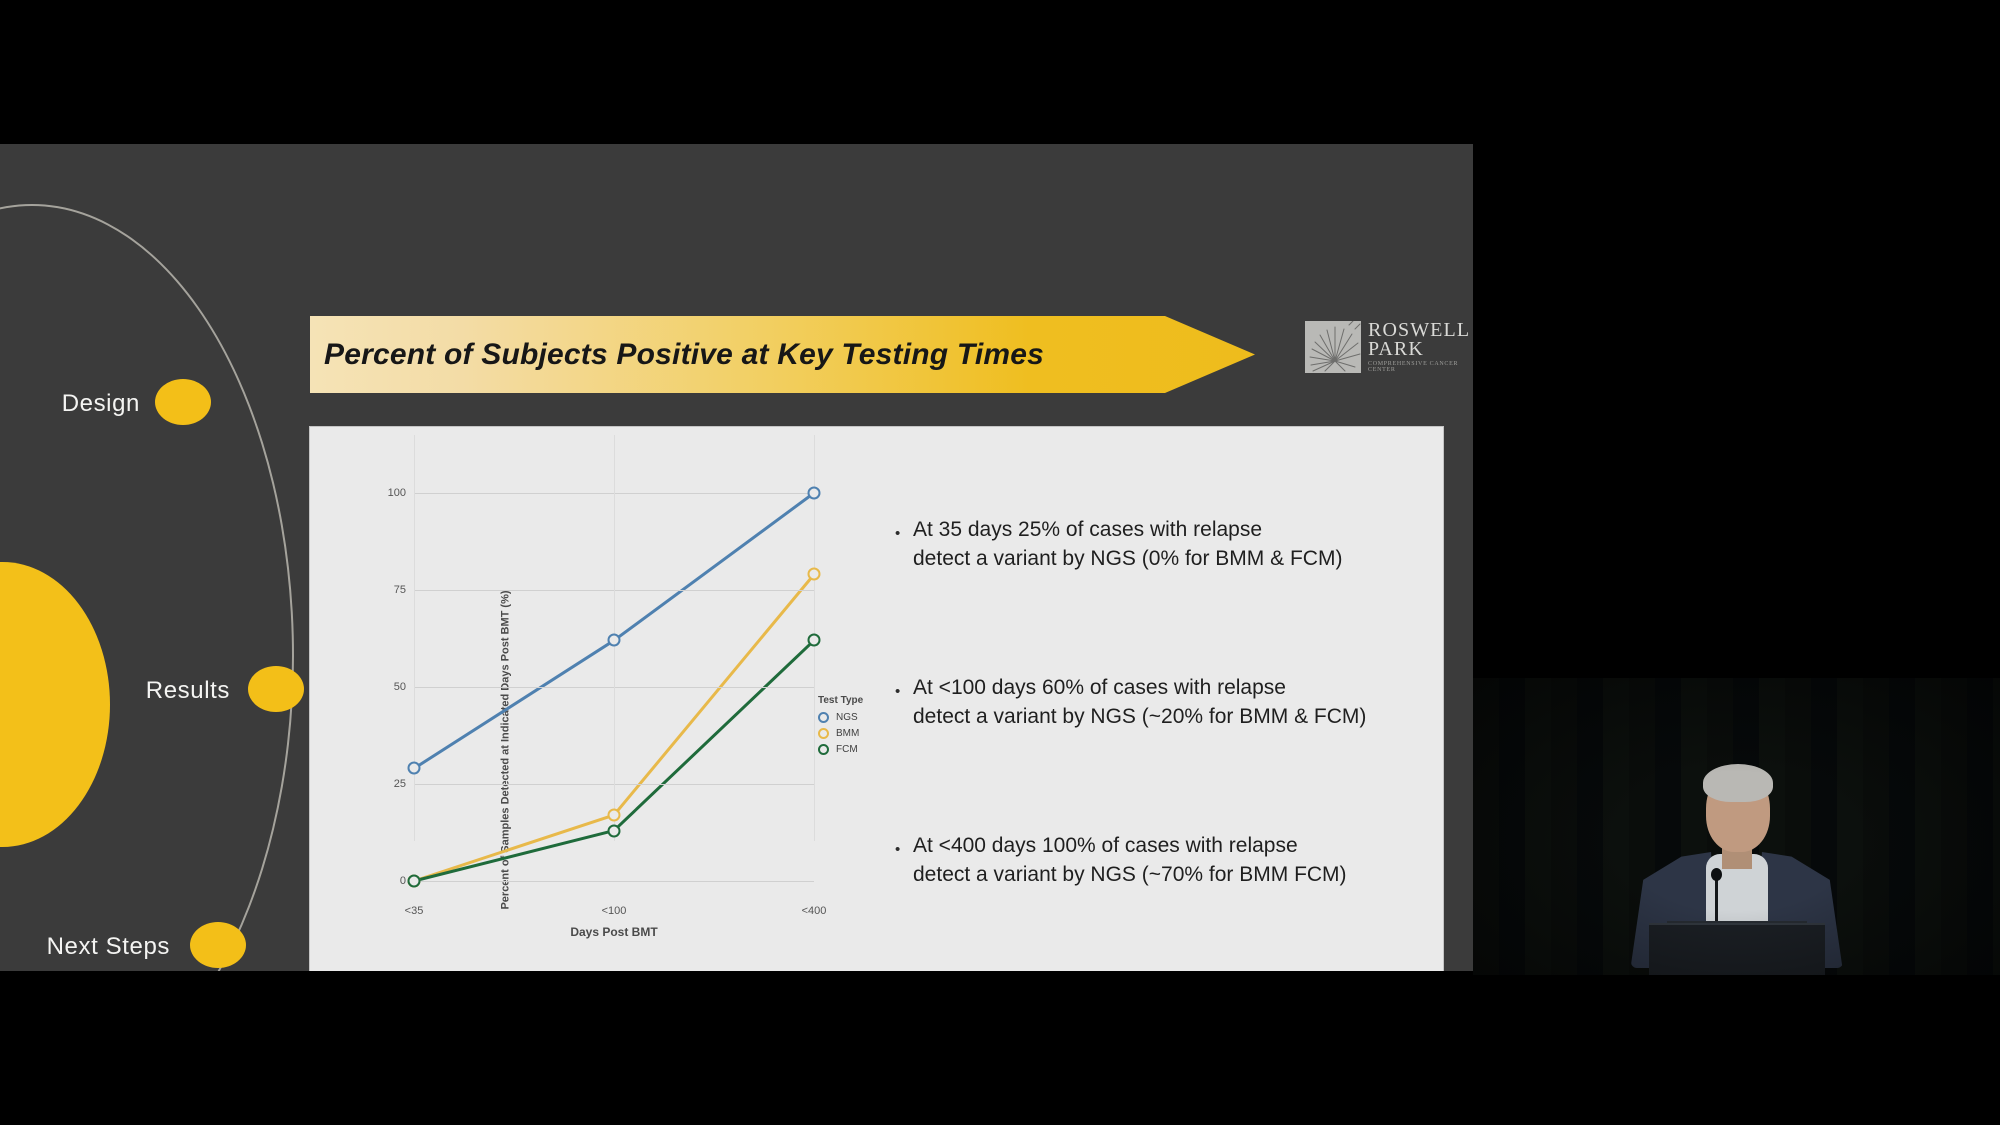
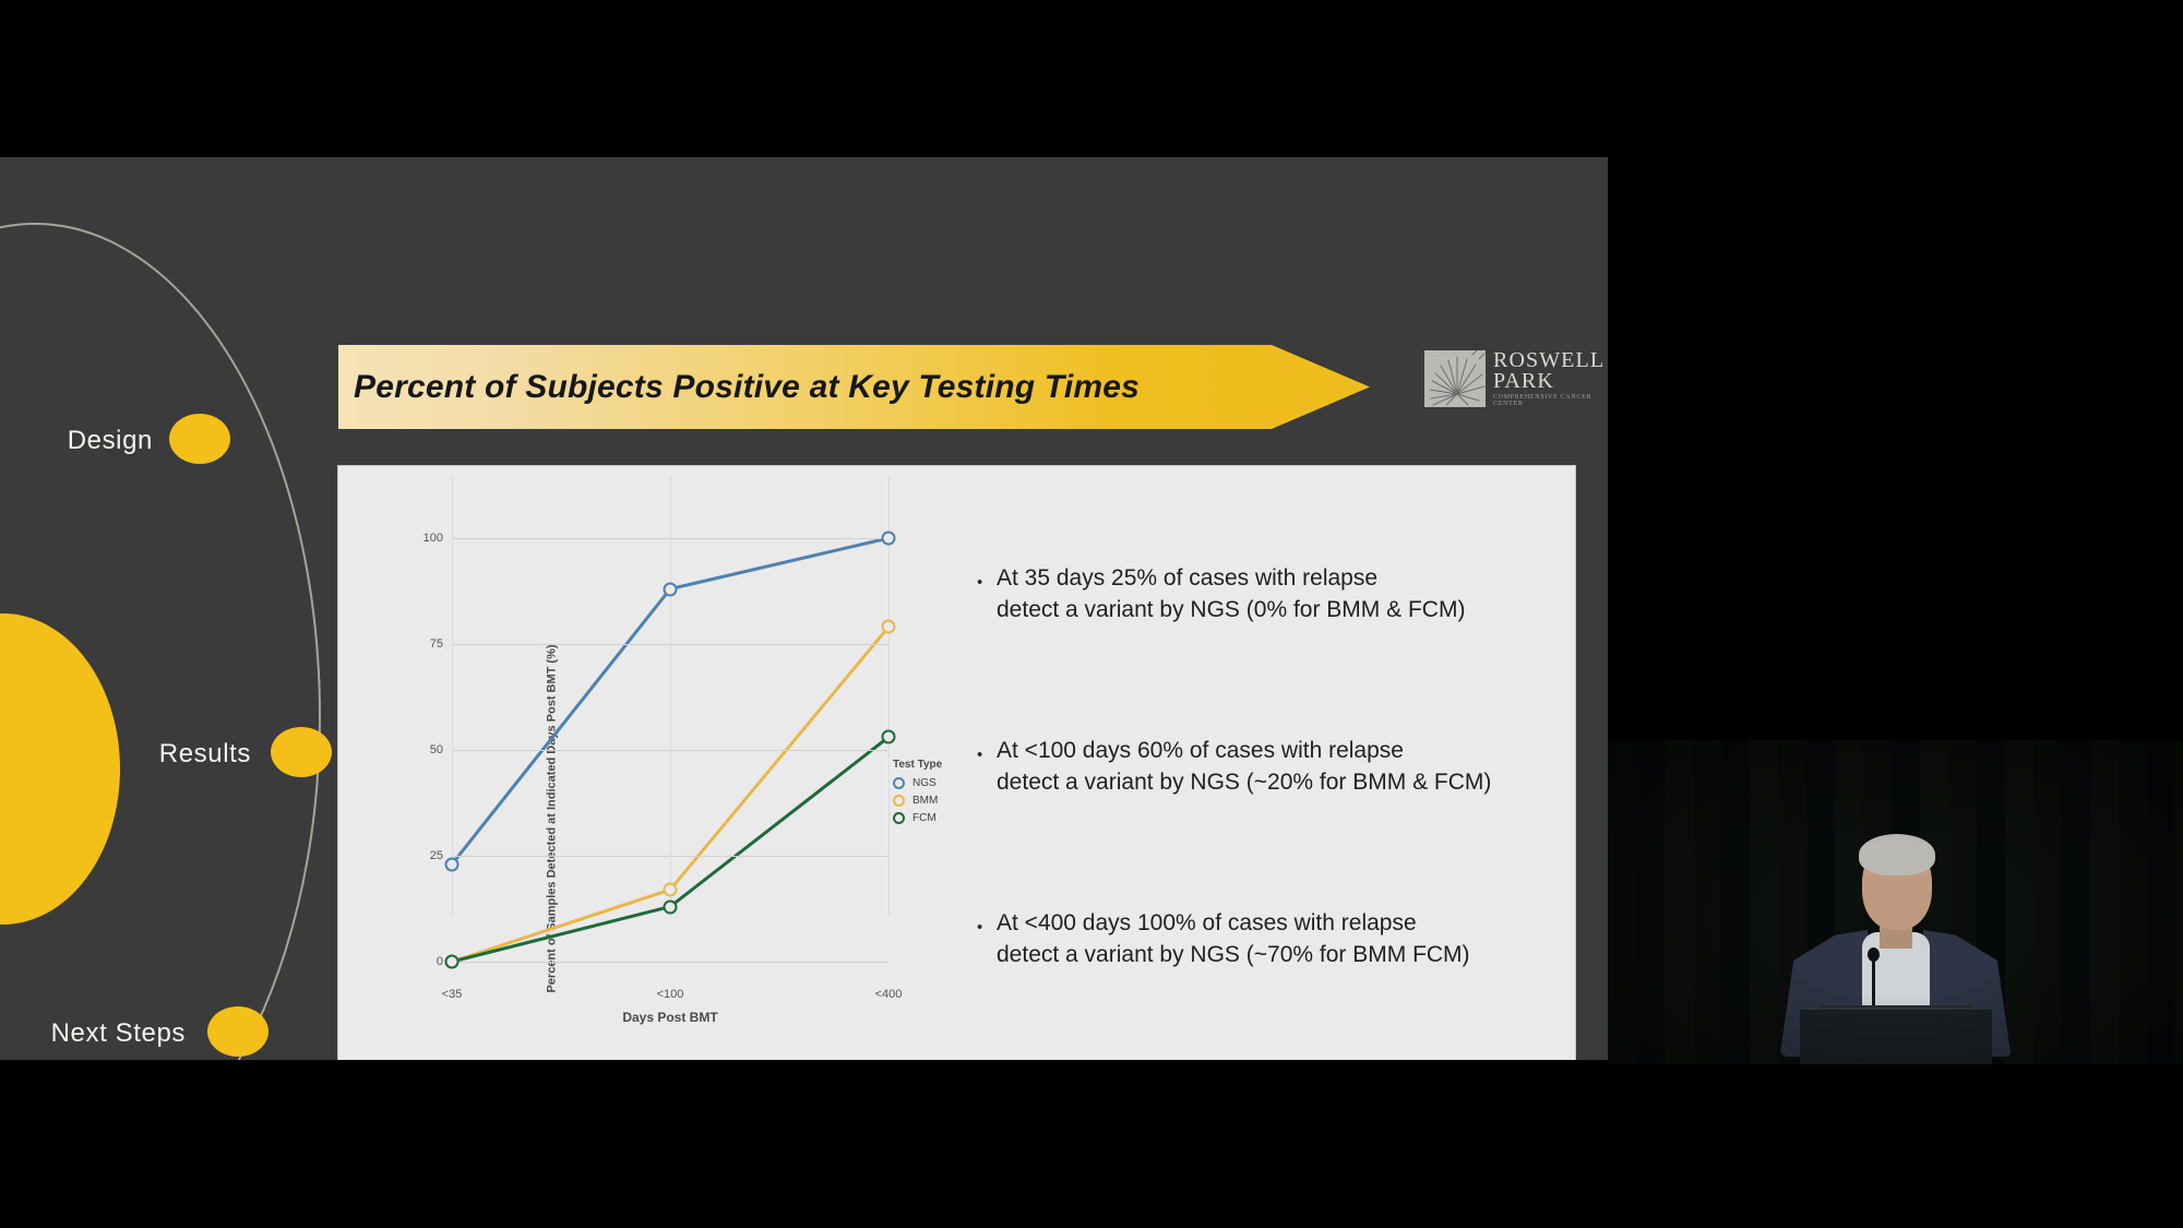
NGS/<35: 29 -> 23
NGS/<100: 62 -> 88
FCM/<400: 62 -> 53
